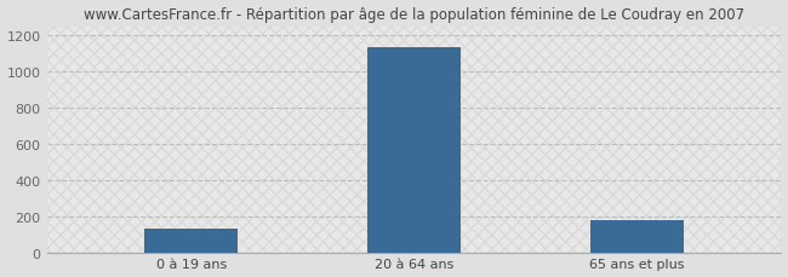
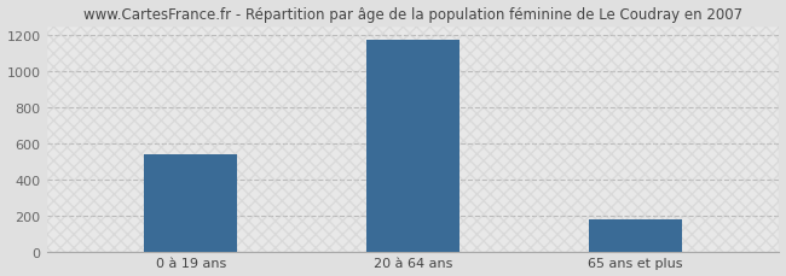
0 à 19 ans: 130 -> 540
20 à 64 ans: 1130 -> 1180
